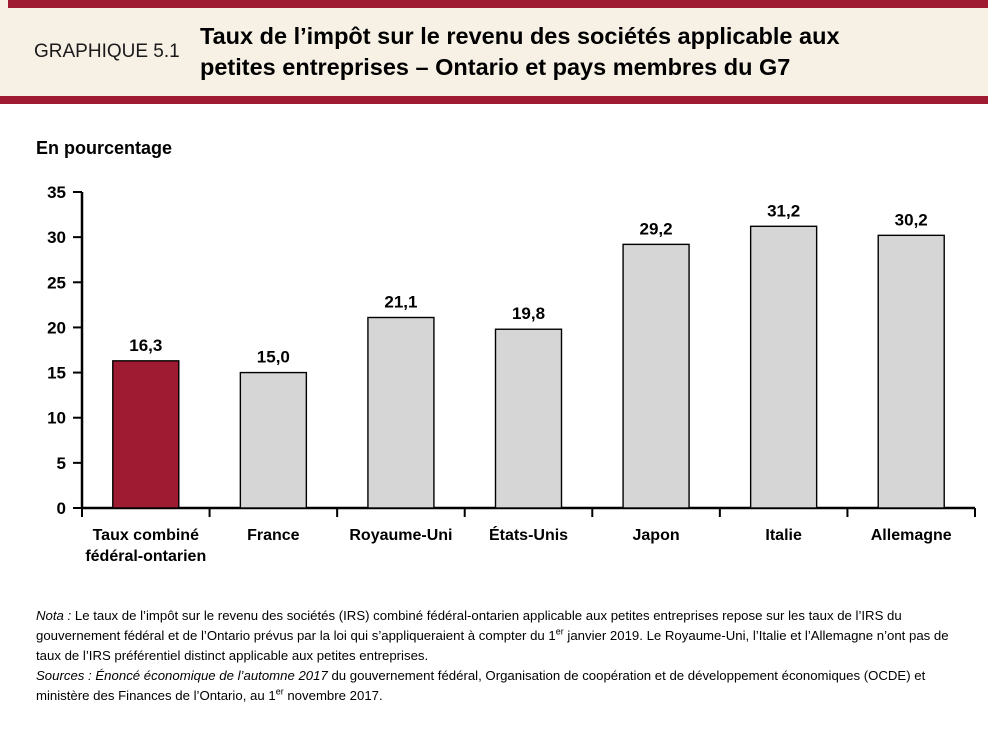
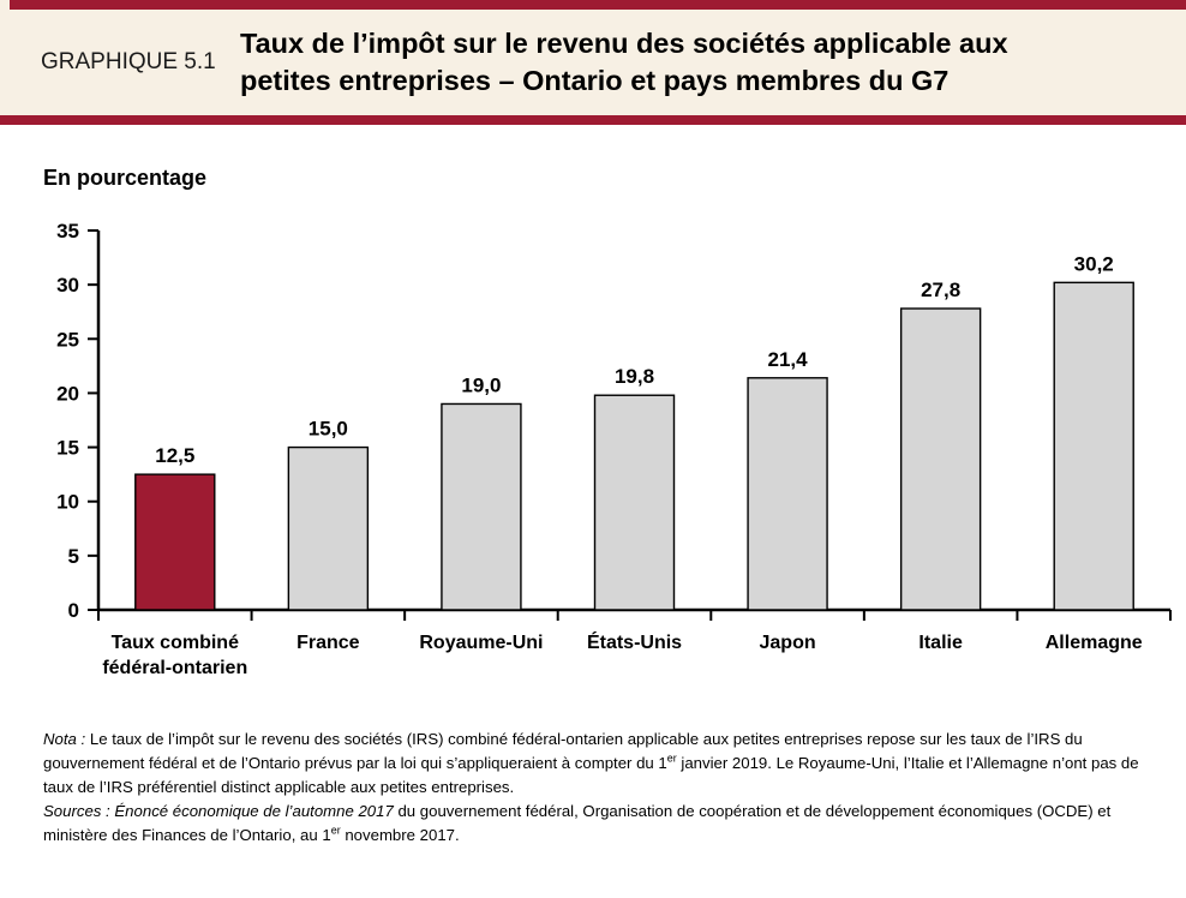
Taux combiné fédéral-ontarien: 16,3 -> 12,5
Royaume-Uni: 21,1 -> 19,0
Japon: 29,2 -> 21,4
Italie: 31,2 -> 27,8
